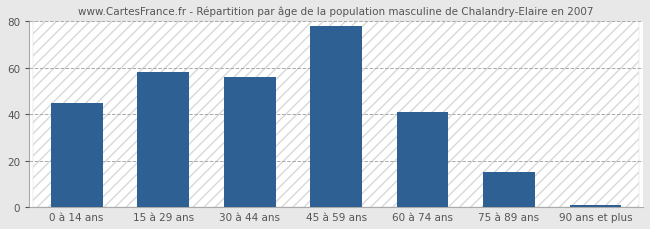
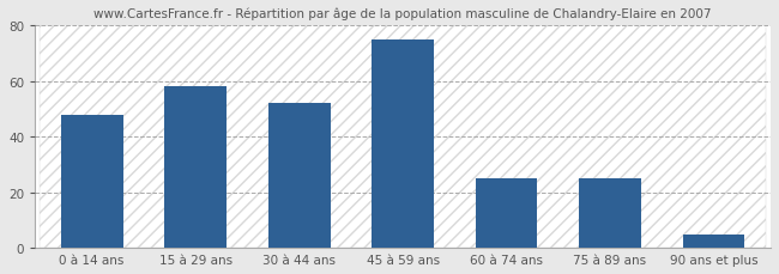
0 à 14 ans: 45 -> 48
30 à 44 ans: 56 -> 52
45 à 59 ans: 78 -> 75
60 à 74 ans: 41 -> 25
75 à 89 ans: 15 -> 25
90 ans et plus: 1 -> 5
